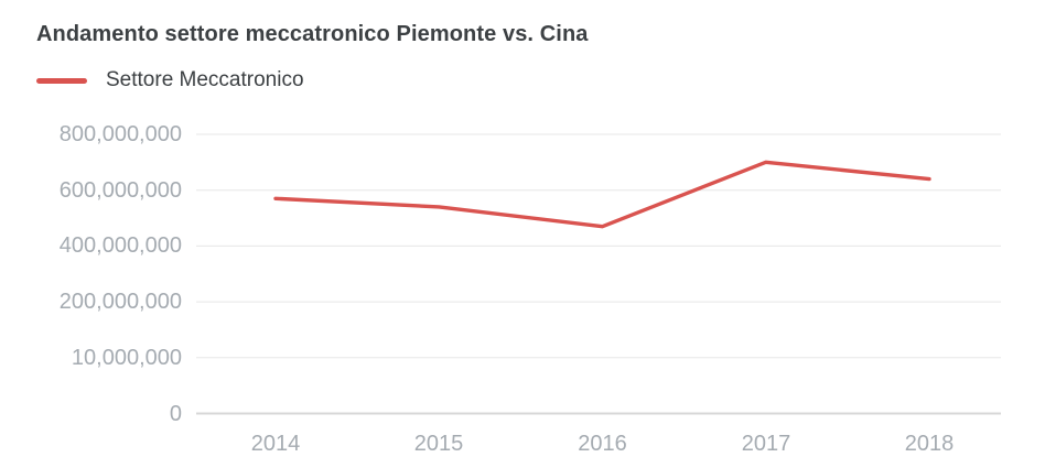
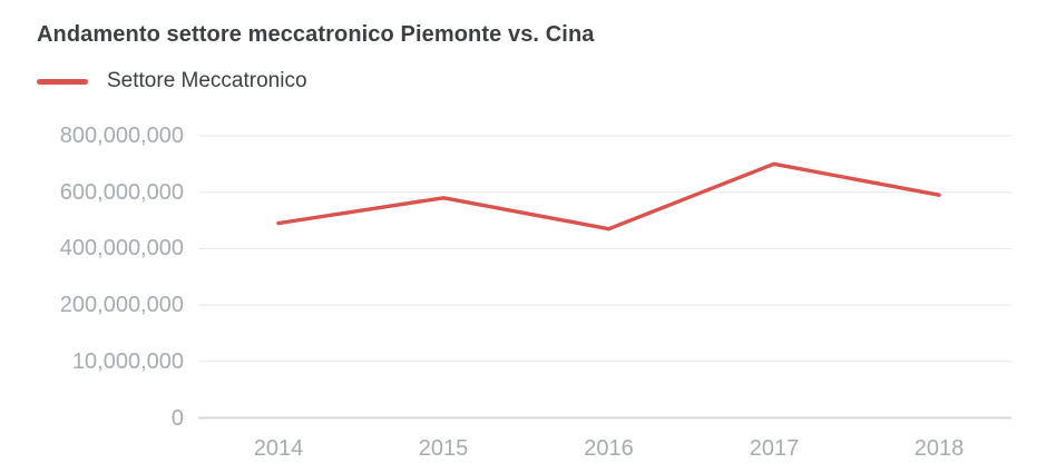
2014: 570000000 -> 490000000
2015: 540000000 -> 580000000
2018: 640000000 -> 590000000
